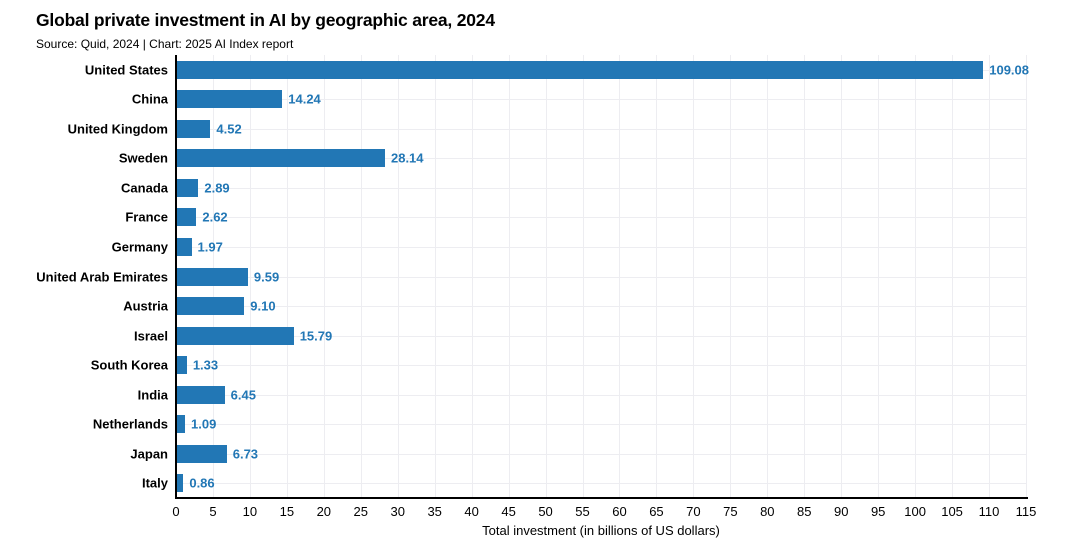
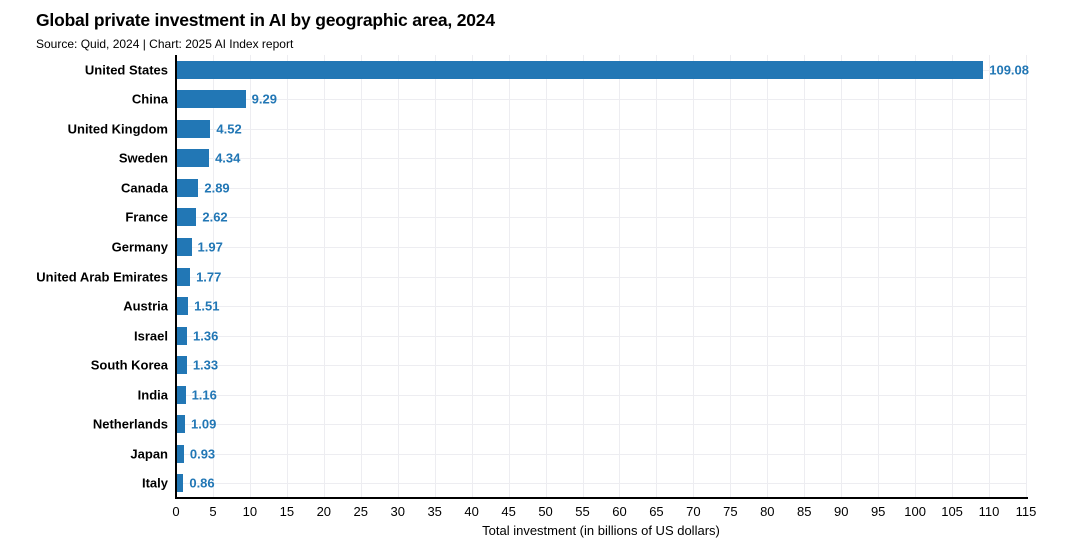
China: 14.24 -> 9.29
Sweden: 28.14 -> 4.34
United Arab Emirates: 9.59 -> 1.77
Austria: 9.10 -> 1.51
Israel: 15.79 -> 1.36
India: 6.45 -> 1.16
Japan: 6.73 -> 0.93
